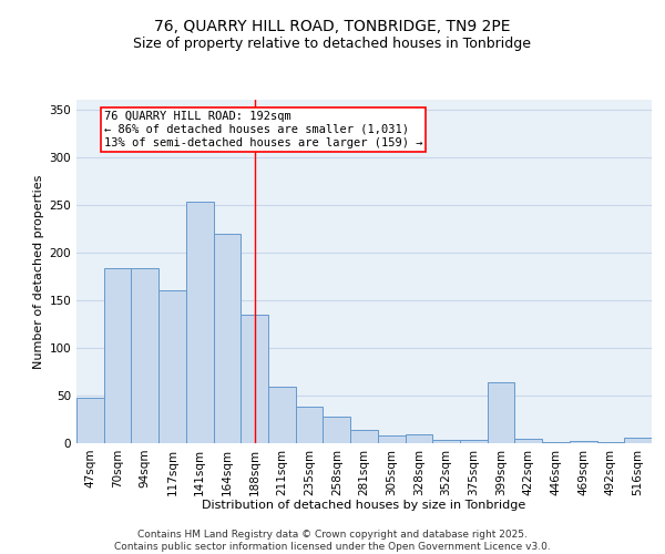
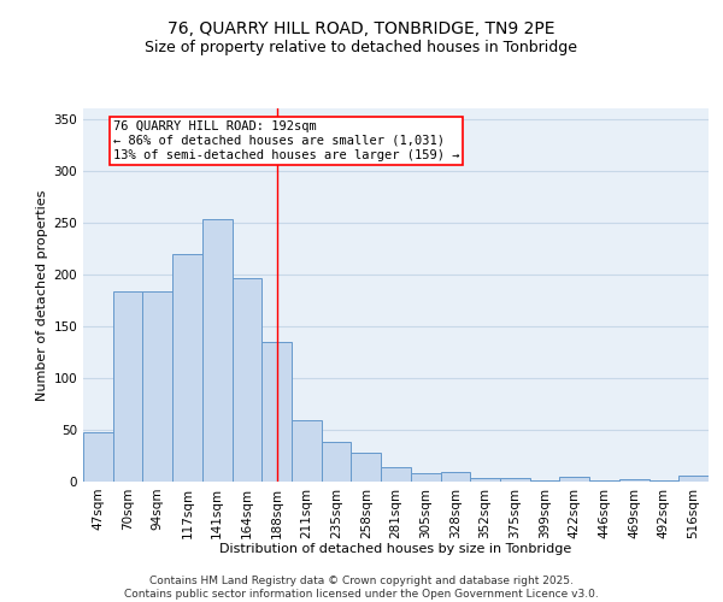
117sqm: 160 -> 220
164sqm: 220 -> 196
399sqm: 64 -> 1
